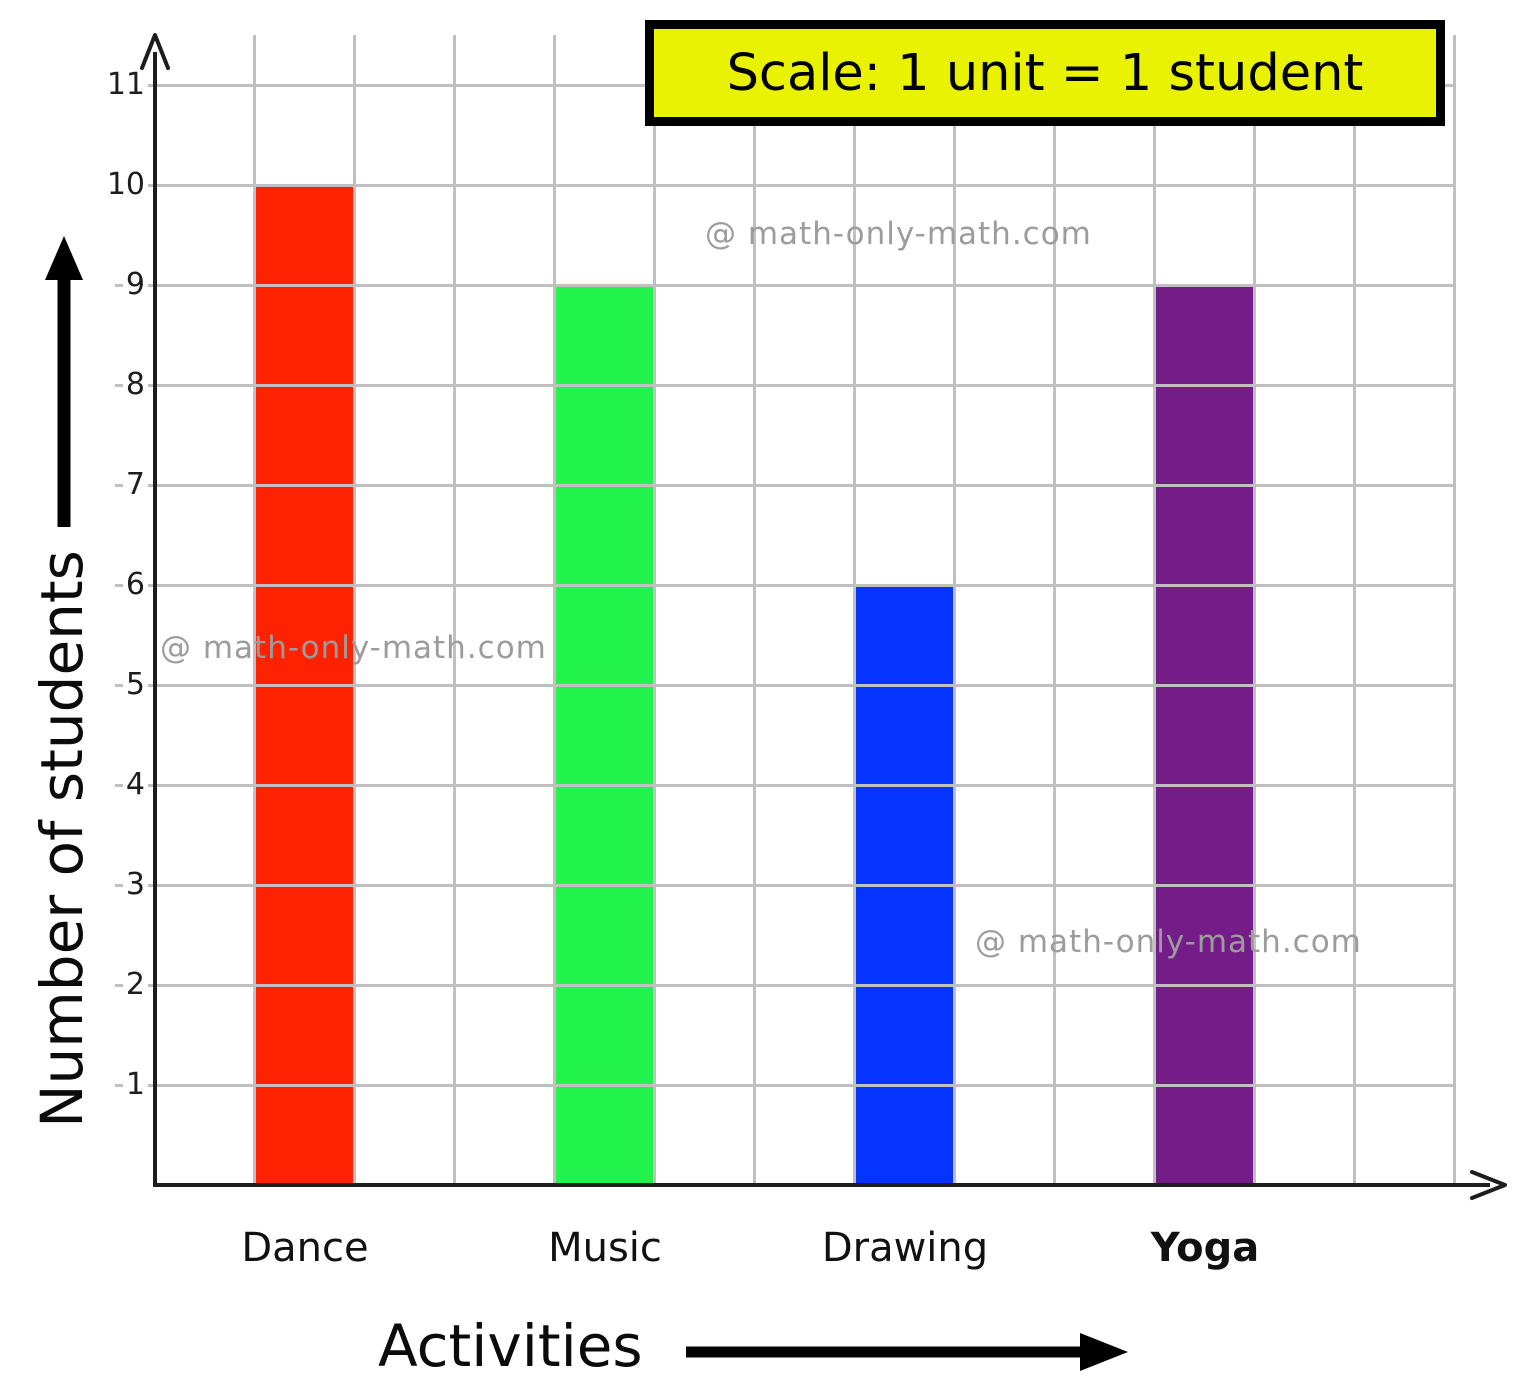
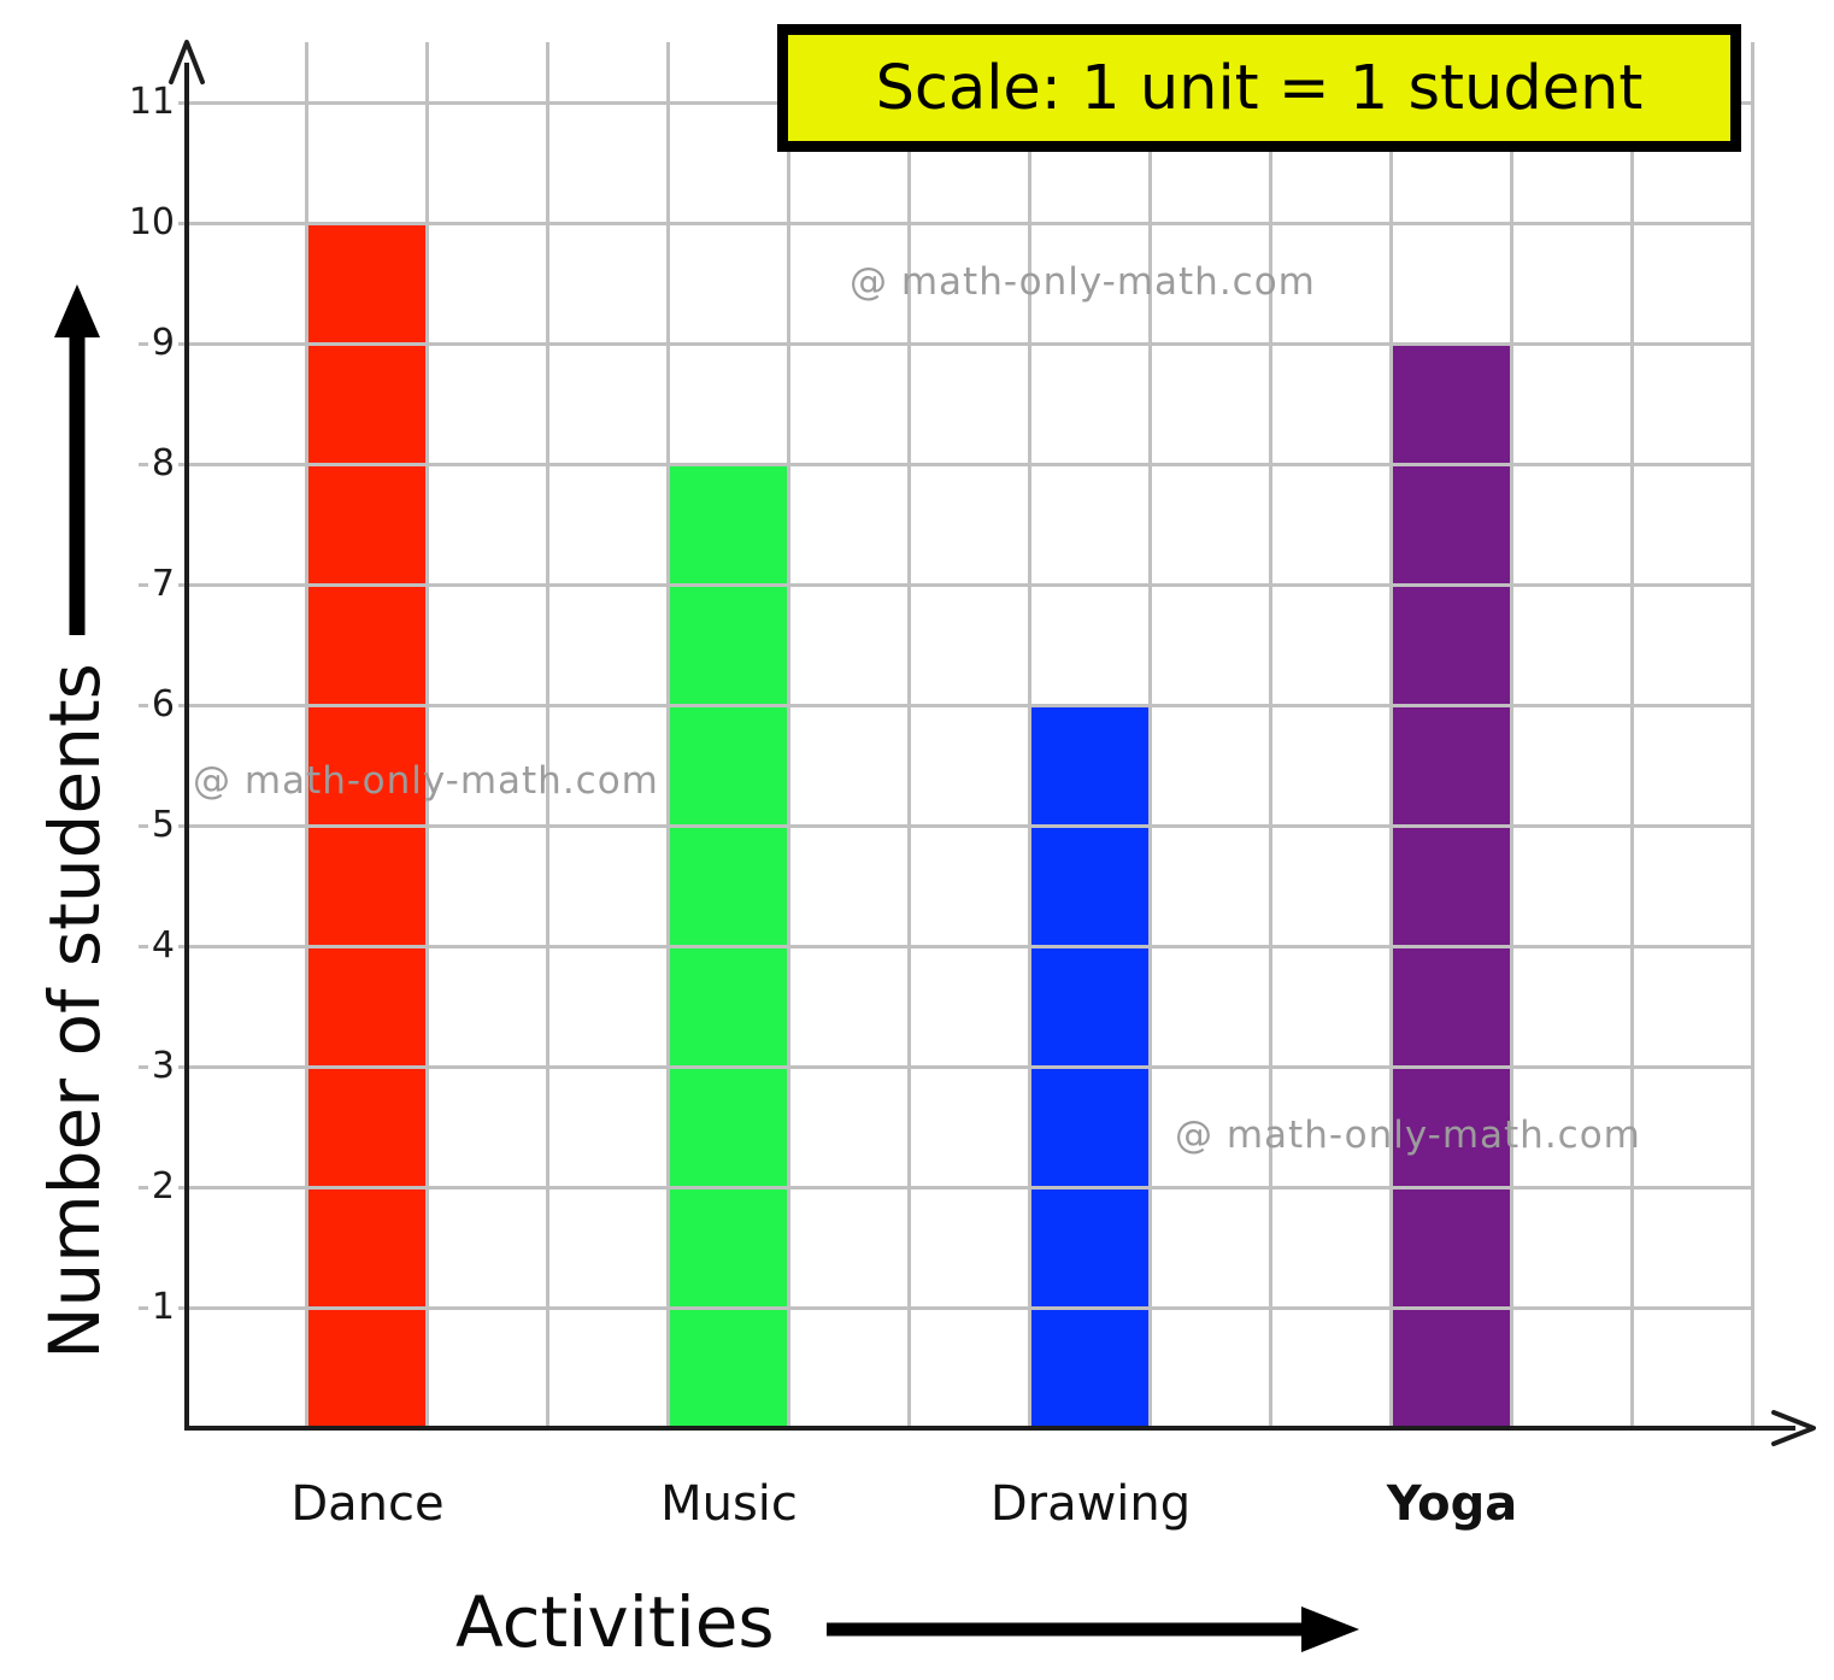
Music: 9 -> 8
